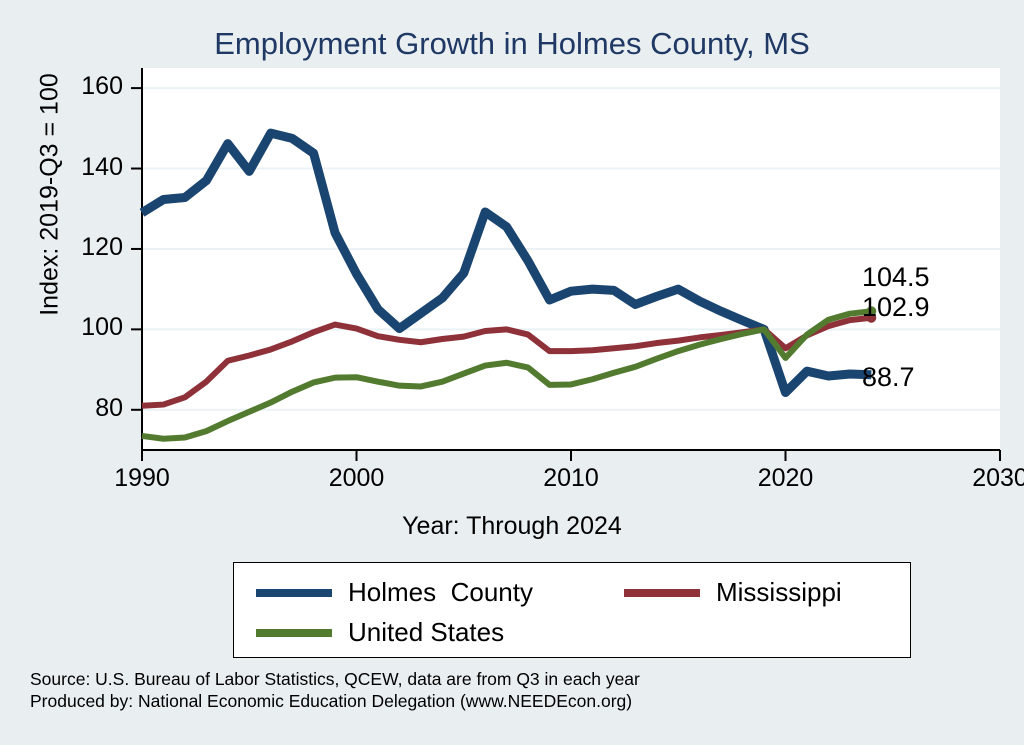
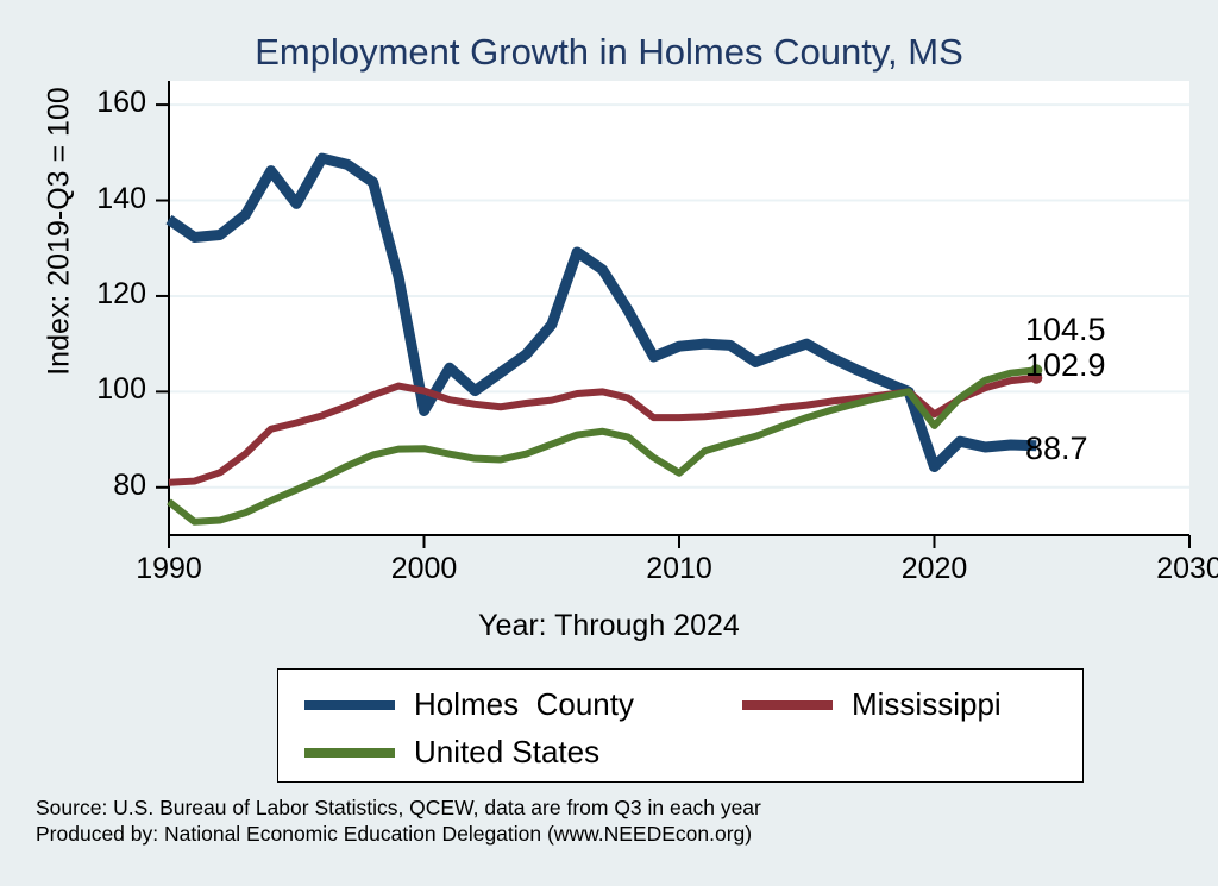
Holmes County/1990: 129 -> 136
United States/1990: 74 -> 77
Holmes County/2000: 114 -> 96
United States/2010: 86 -> 83
